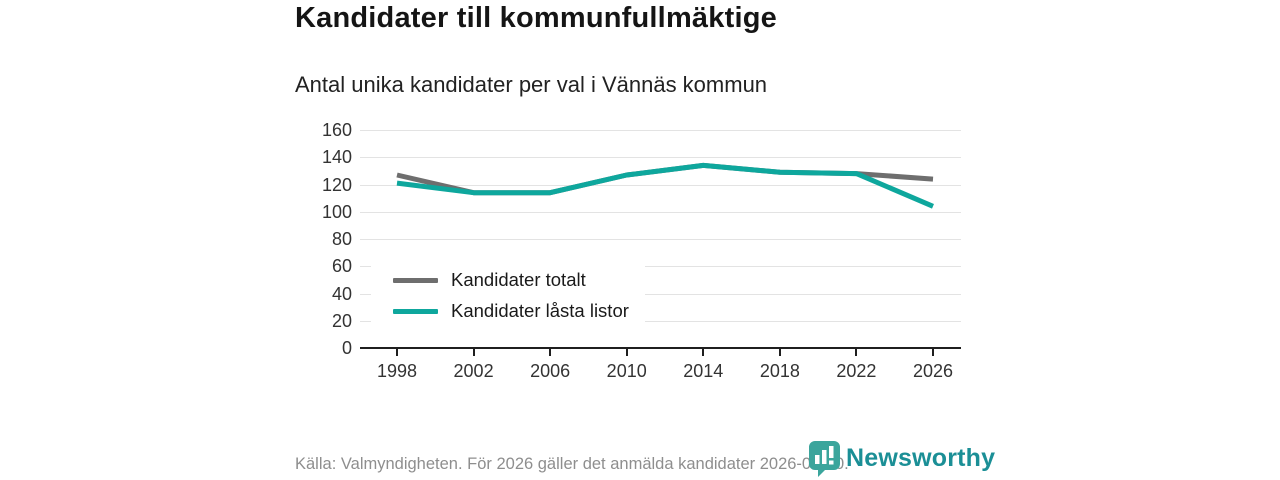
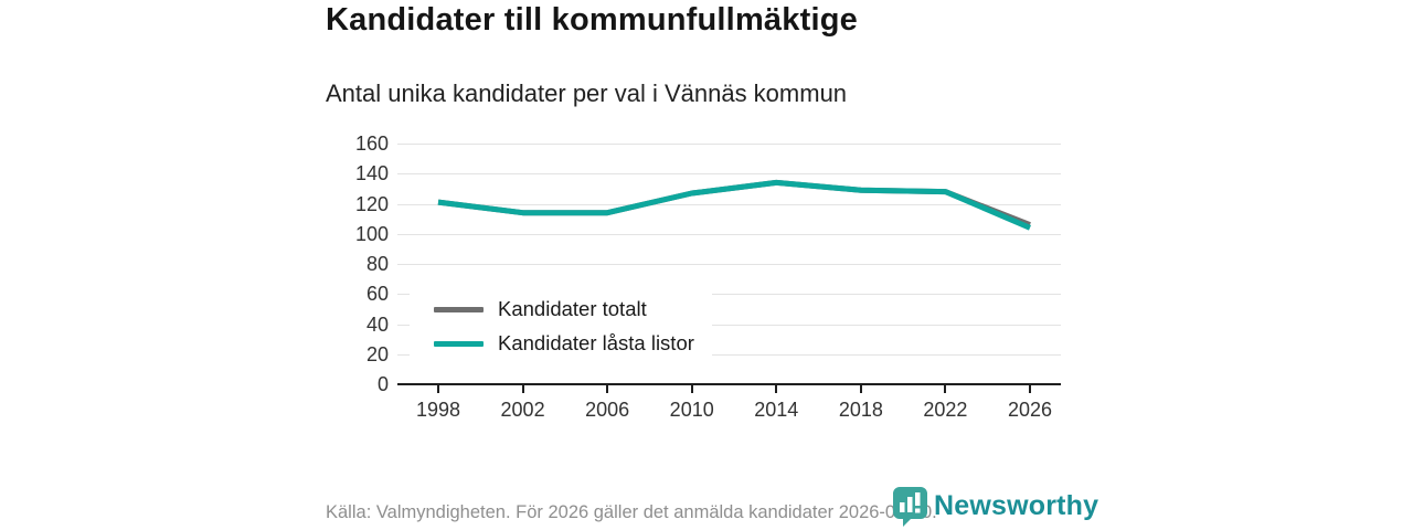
Kandidater totalt/1998: 127 -> 121
Kandidater totalt/2026: 124 -> 106
